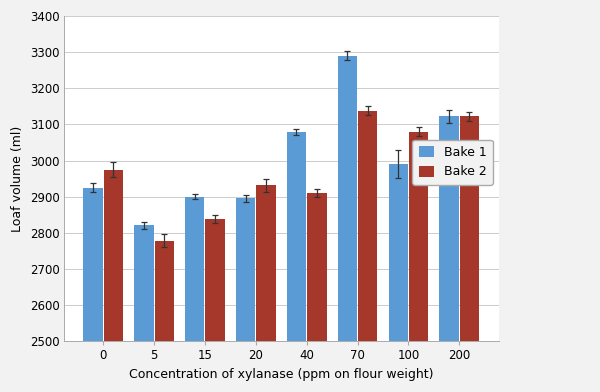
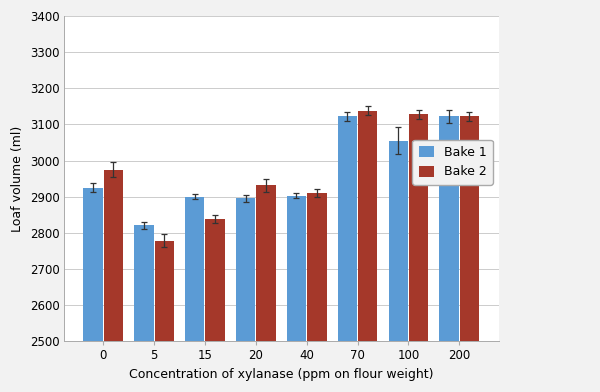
Bake 1/40: 3080 -> 2903
Bake 1/70: 3290 -> 3122
Bake 1/100: 2990 -> 3055
Bake 2/100: 3080 -> 3128
